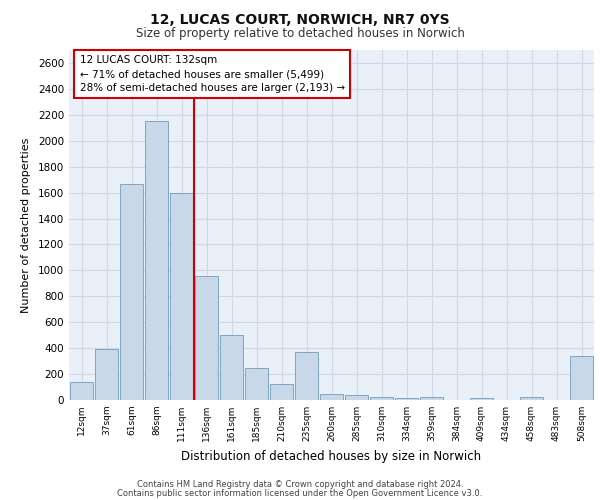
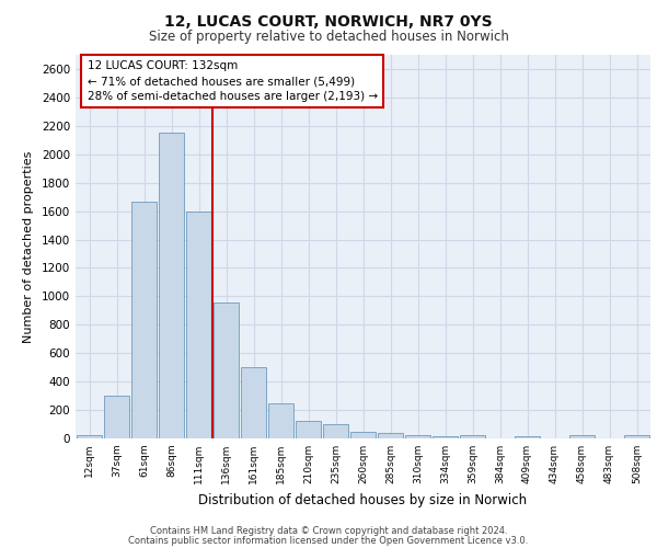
12sqm: 140 -> 20
37sqm: 390 -> 300
235sqm: 370 -> 100
508sqm: 340 -> 20
